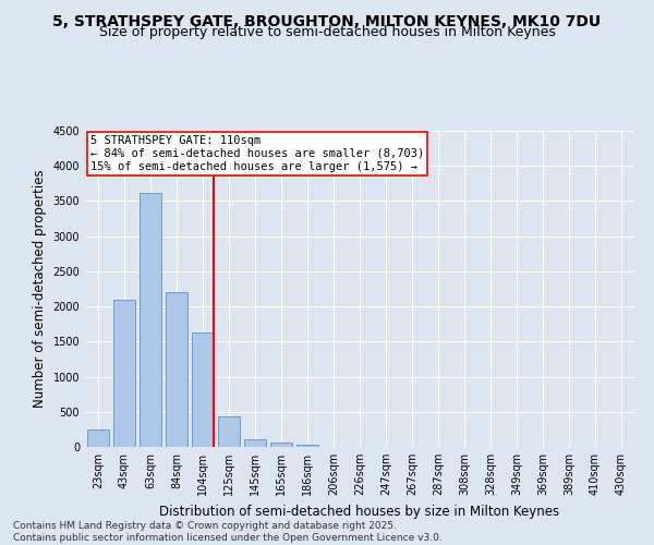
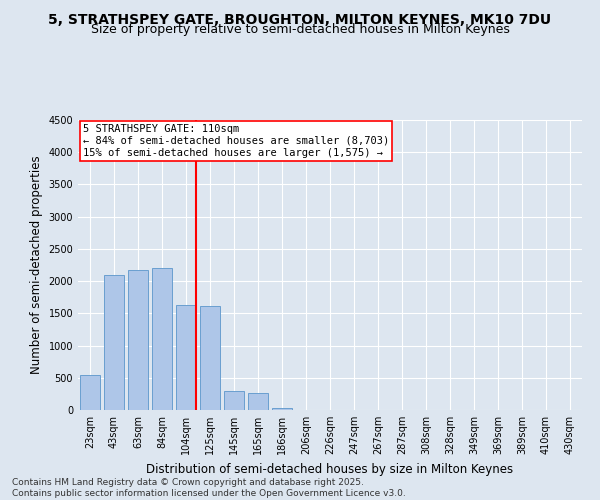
23sqm: 250 -> 540
63sqm: 3620 -> 2180
125sqm: 440 -> 1620
145sqm: 110 -> 300
165sqm: 60 -> 260
